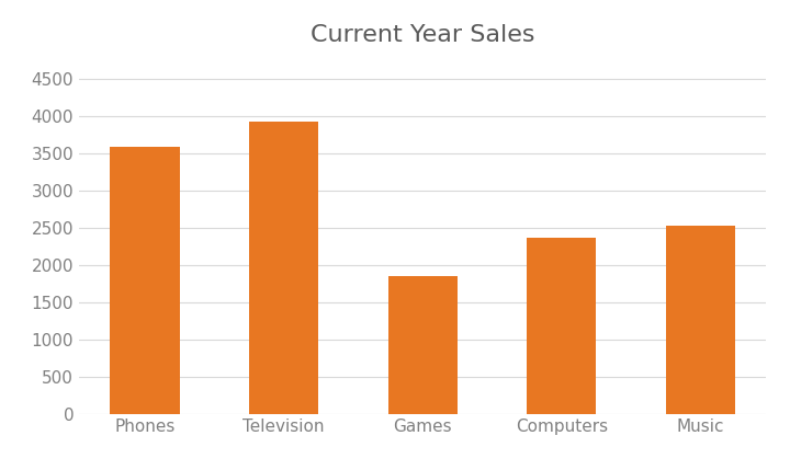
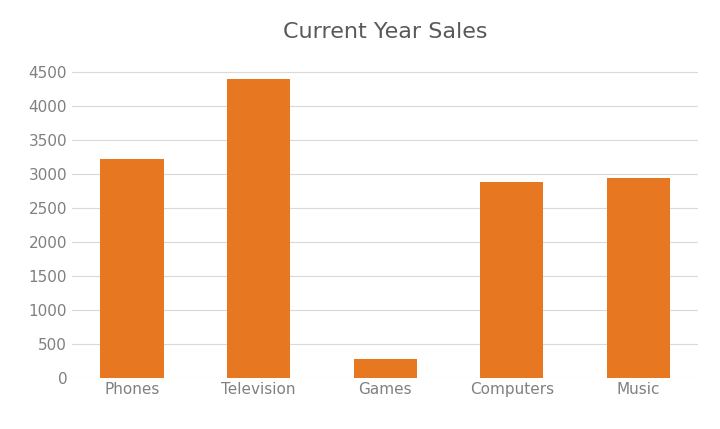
Phones: 3580 -> 3220
Television: 3920 -> 4400
Games: 1850 -> 280
Computers: 2370 -> 2880
Music: 2520 -> 2940
